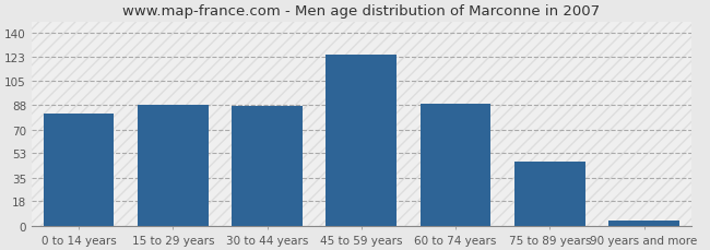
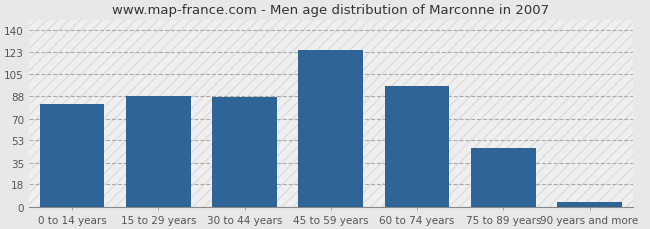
60 to 74 years: 89 -> 96
